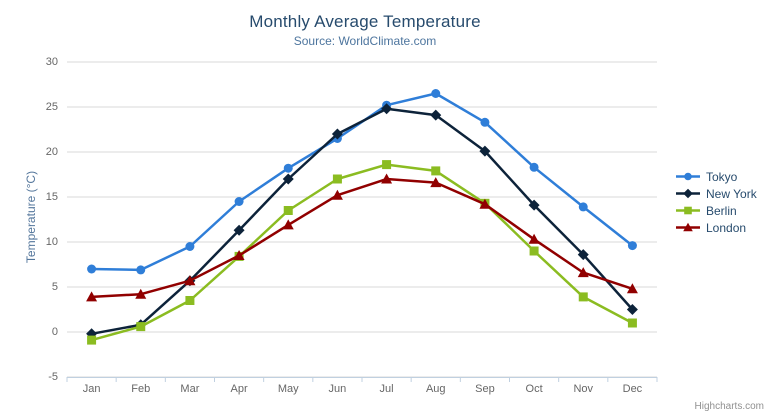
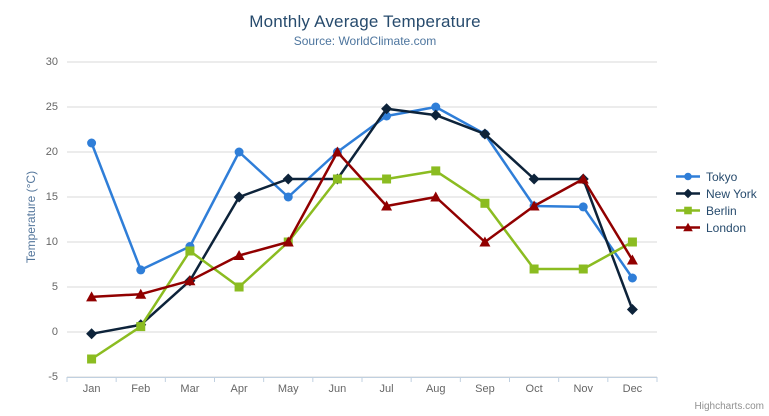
Tokyo/Jan: 7 -> 21
Berlin/Jan: -1 -> -3
Berlin/Mar: 4 -> 9
Tokyo/Apr: 14 -> 20
New York/Apr: 11 -> 15
Berlin/Apr: 8 -> 5
Tokyo/May: 18 -> 15
Berlin/May: 14 -> 10
London/May: 12 -> 10
Tokyo/Jun: 22 -> 20
New York/Jun: 22 -> 17
London/Jun: 15 -> 20
Tokyo/Jul: 25 -> 24
Berlin/Jul: 19 -> 17
London/Jul: 17 -> 14
Tokyo/Aug: 26 -> 25
London/Aug: 17 -> 15
Tokyo/Sep: 23 -> 22
New York/Sep: 20 -> 22
London/Sep: 14 -> 10
Tokyo/Oct: 18 -> 14
New York/Oct: 14 -> 17
Berlin/Oct: 9 -> 7
London/Oct: 10 -> 14
New York/Nov: 9 -> 17
Berlin/Nov: 4 -> 7
London/Nov: 7 -> 17
Tokyo/Dec: 10 -> 6
Berlin/Dec: 1 -> 10
London/Dec: 5 -> 8
